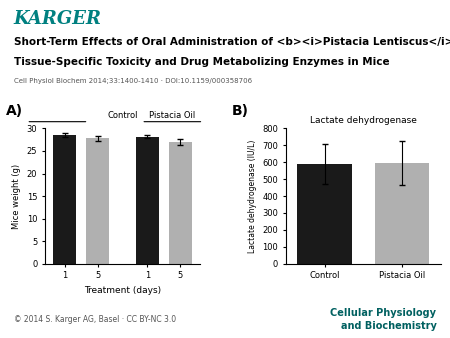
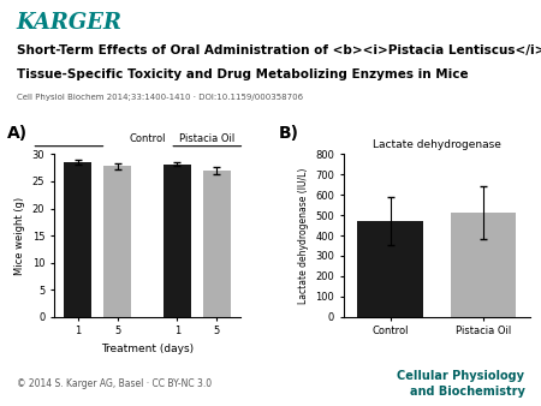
Lactate dehydrogenase/Control: 590 -> 470
Lactate dehydrogenase/Pistacia Oil: 600 -> 510
